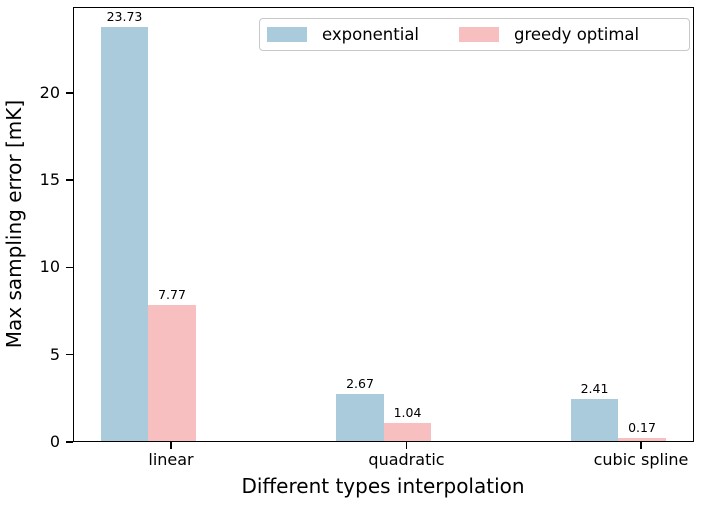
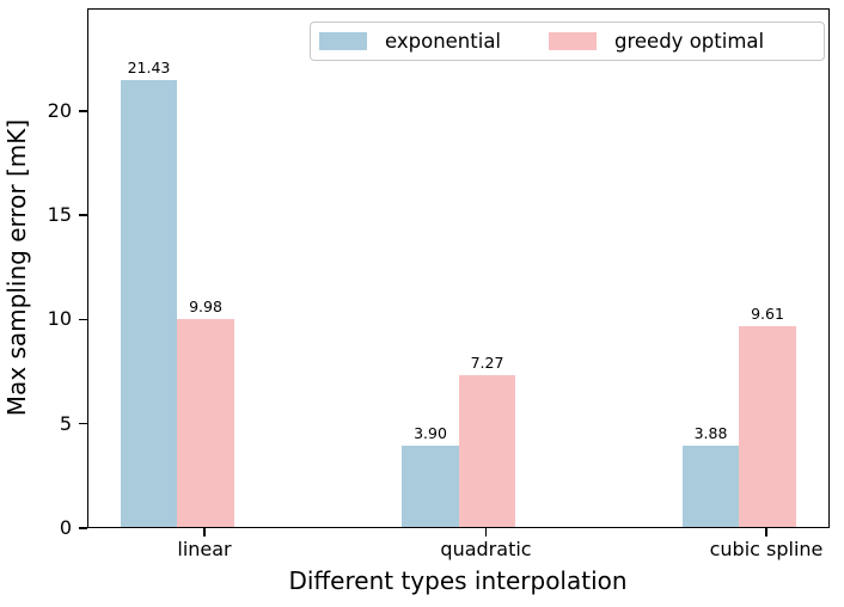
exponential/linear: 23.73 -> 21.43
greedy optimal/linear: 7.77 -> 9.98
exponential/quadratic: 2.67 -> 3.90
greedy optimal/quadratic: 1.04 -> 7.27
exponential/cubic spline: 2.41 -> 3.88
greedy optimal/cubic spline: 0.17 -> 9.61
